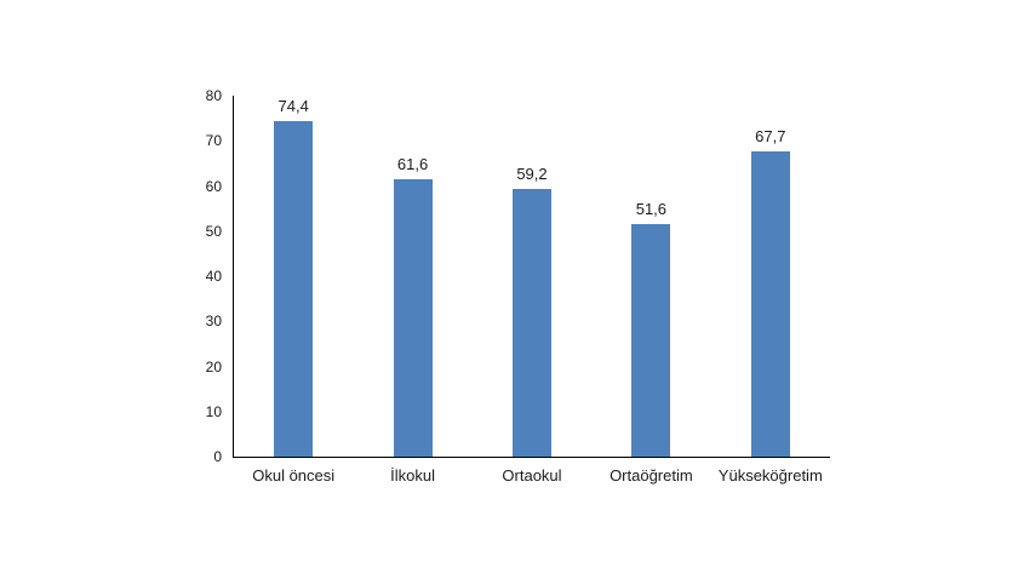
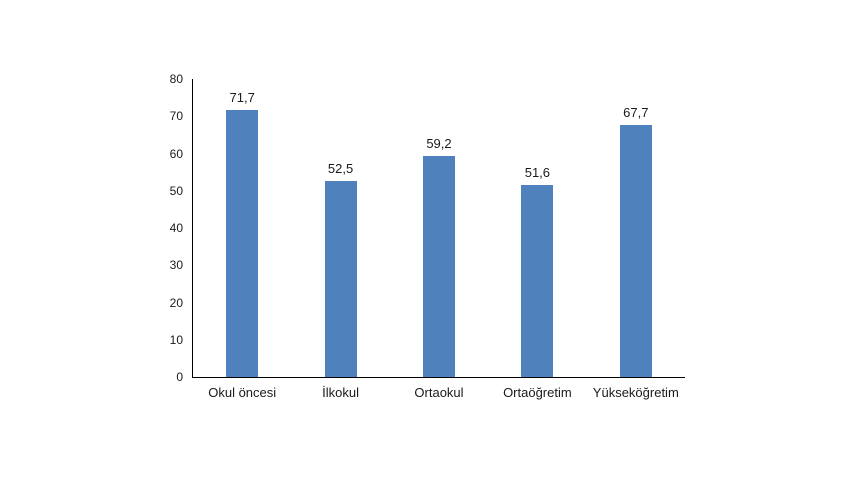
Okul öncesi: 74,4 -> 71,7
İlkokul: 61,6 -> 52,5
